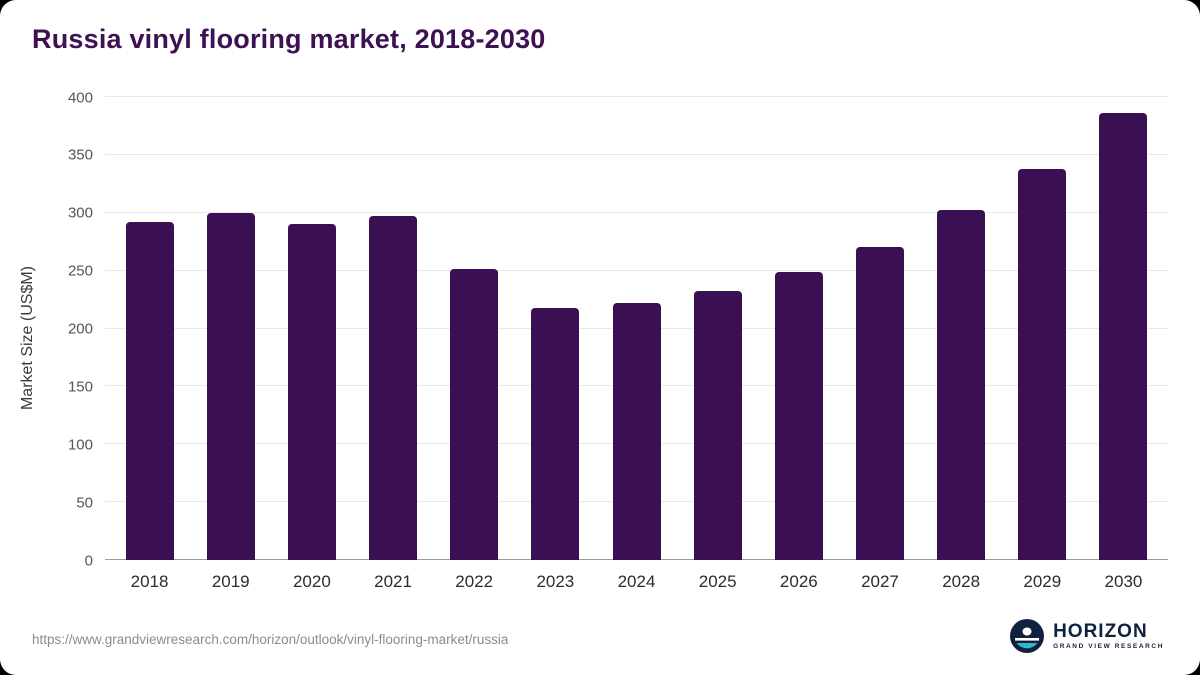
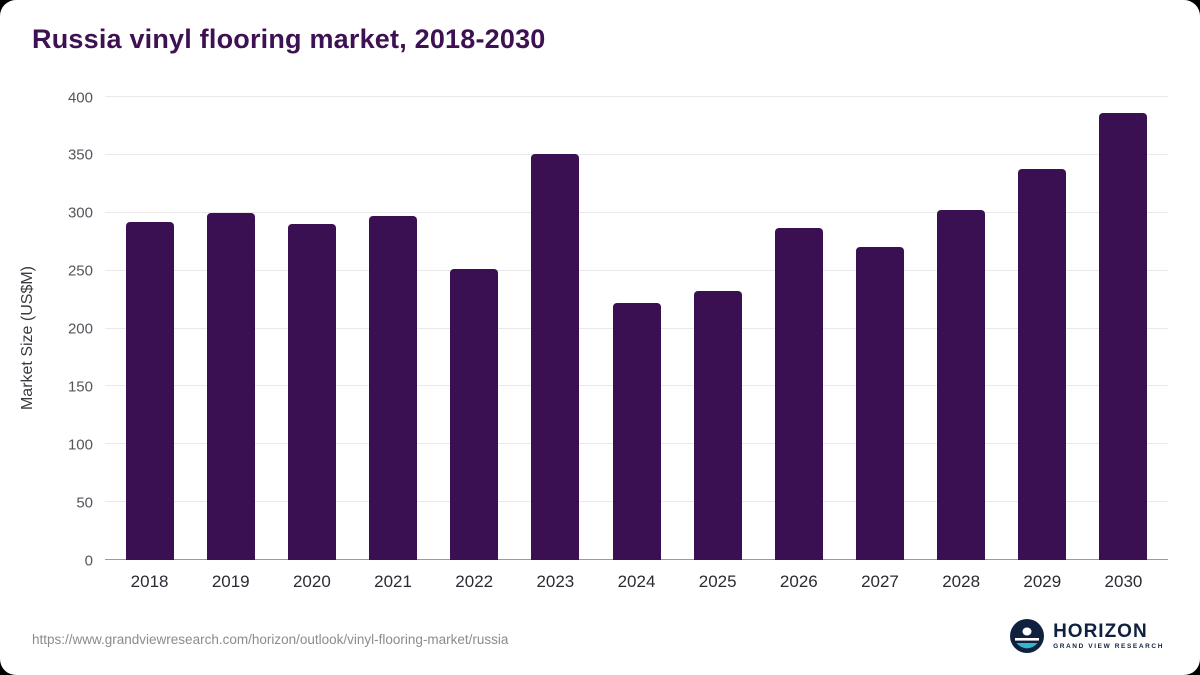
2023: 218 -> 351
2026: 249 -> 287
